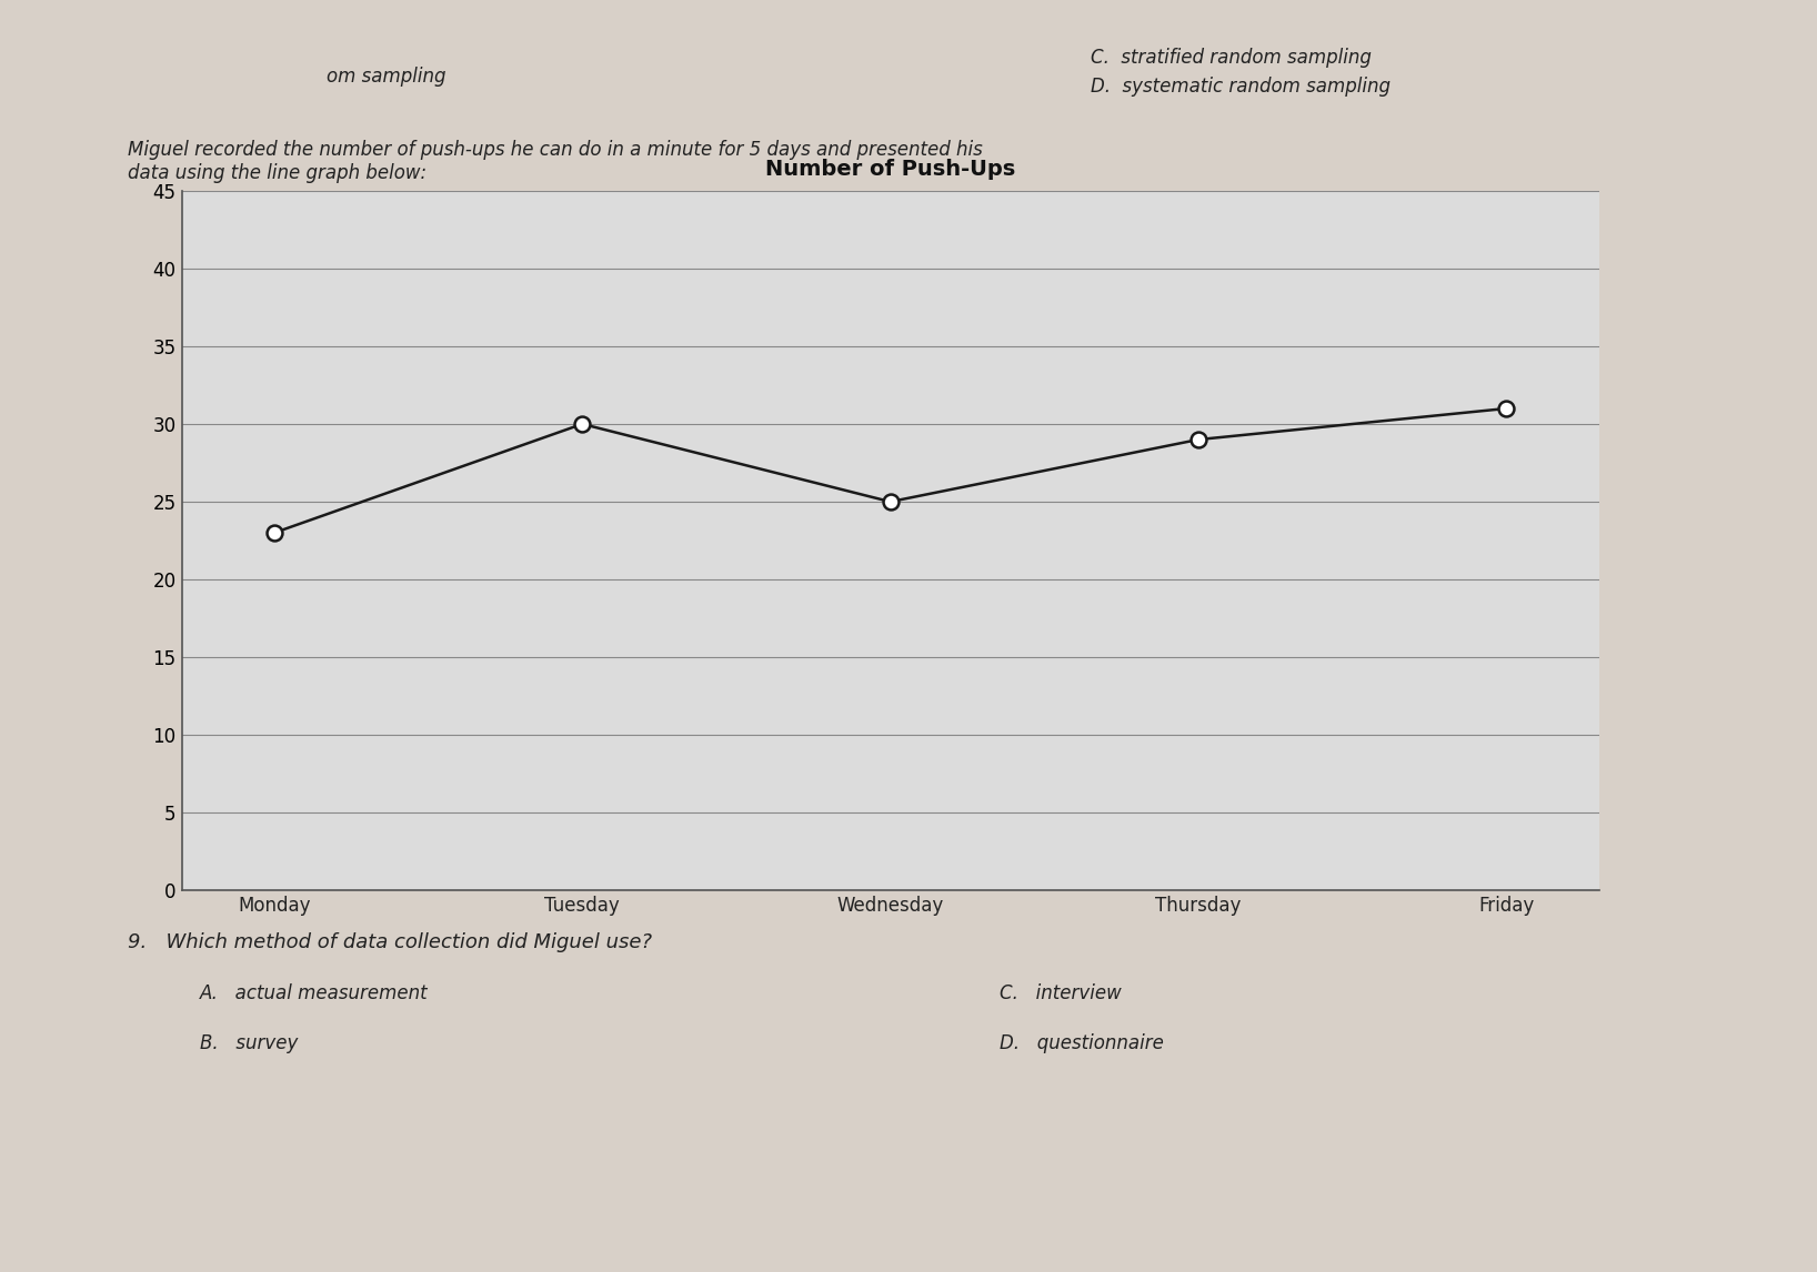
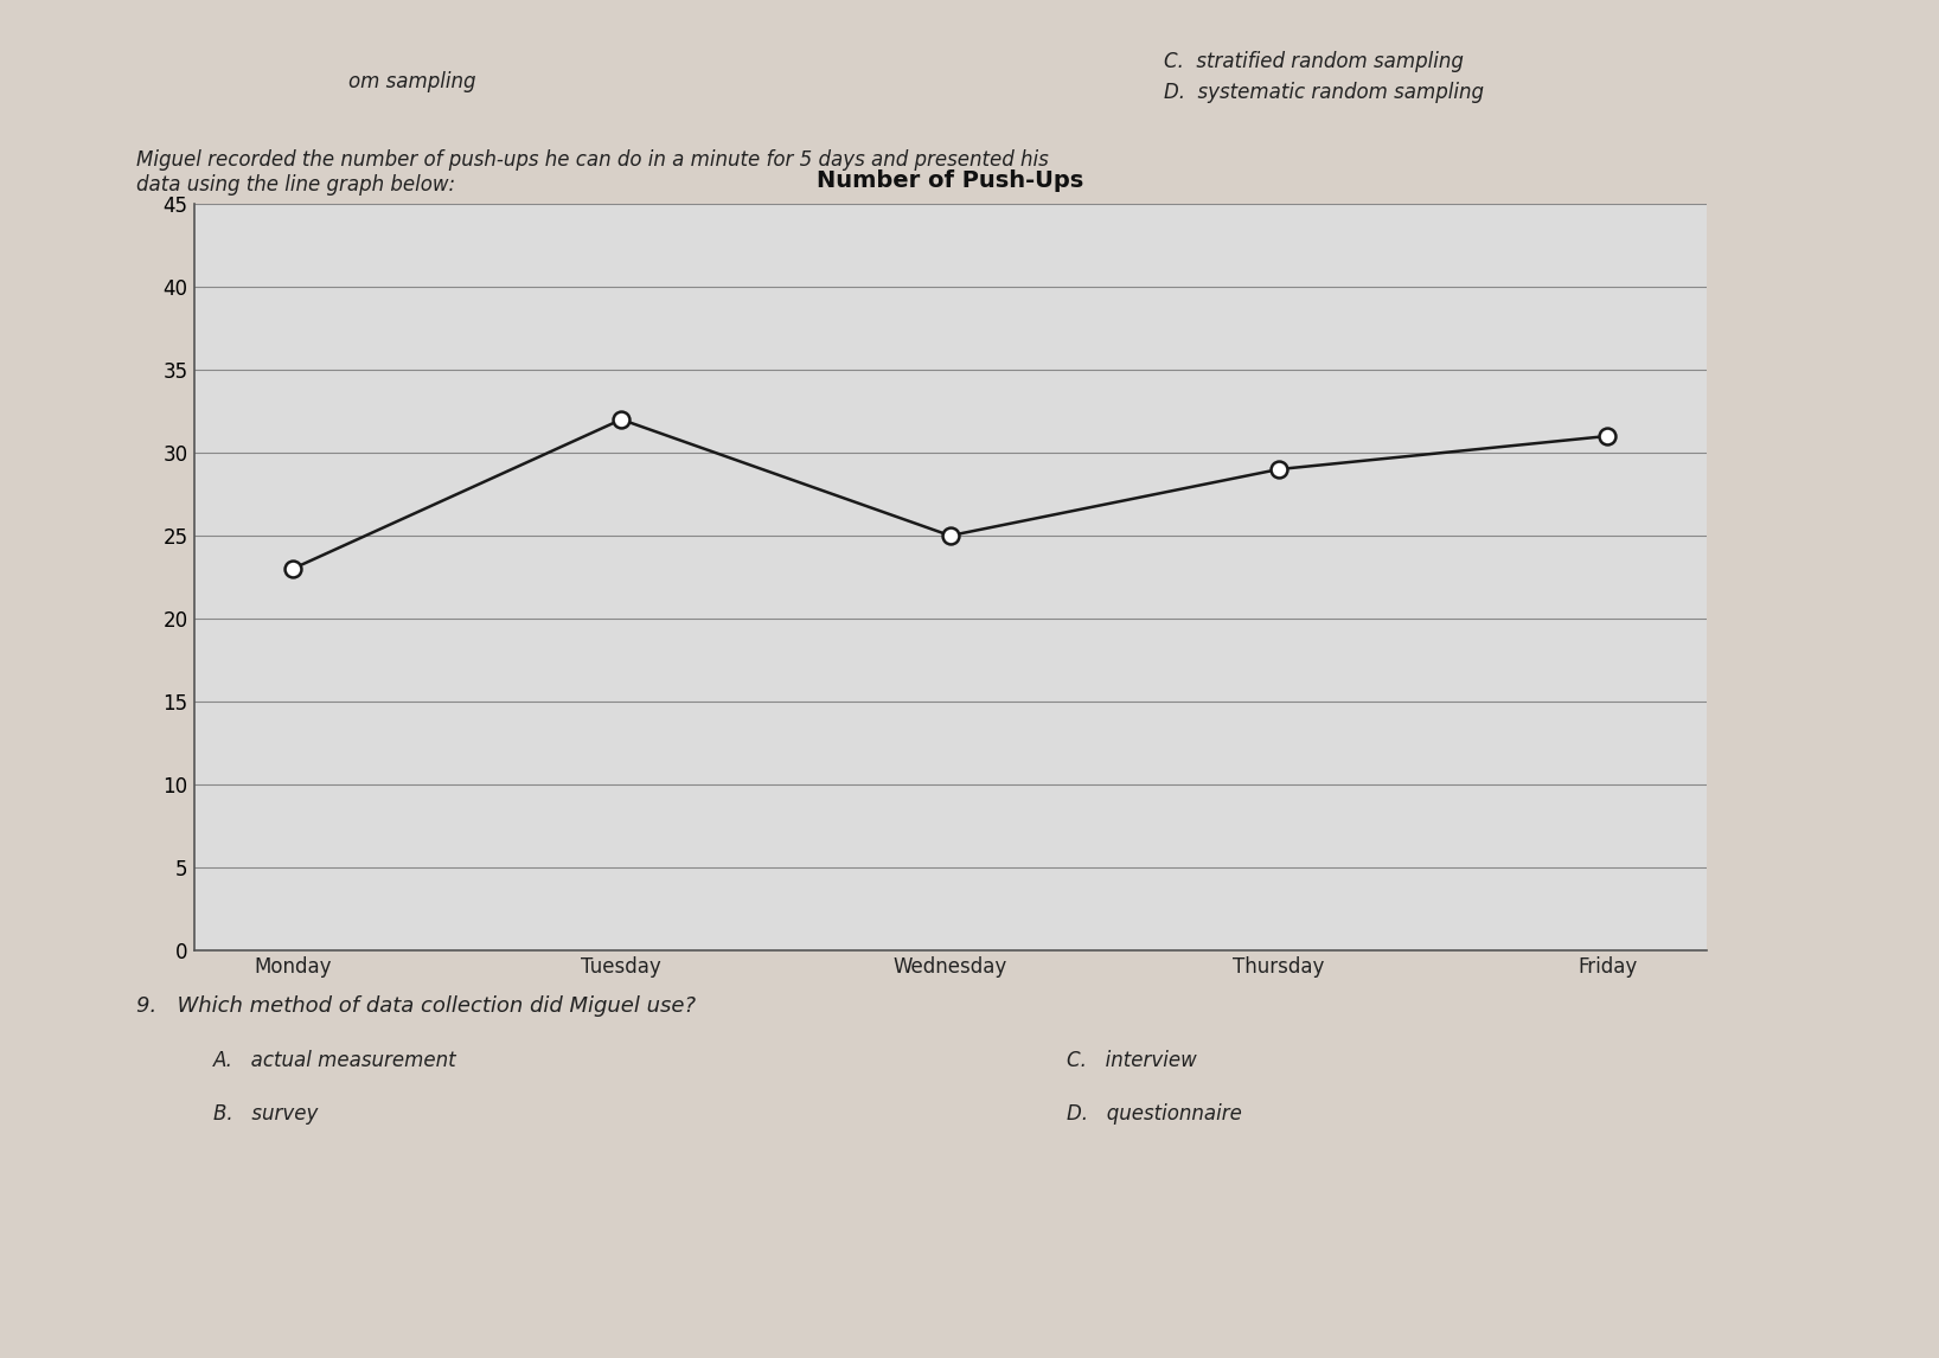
Tuesday: 30 -> 32
